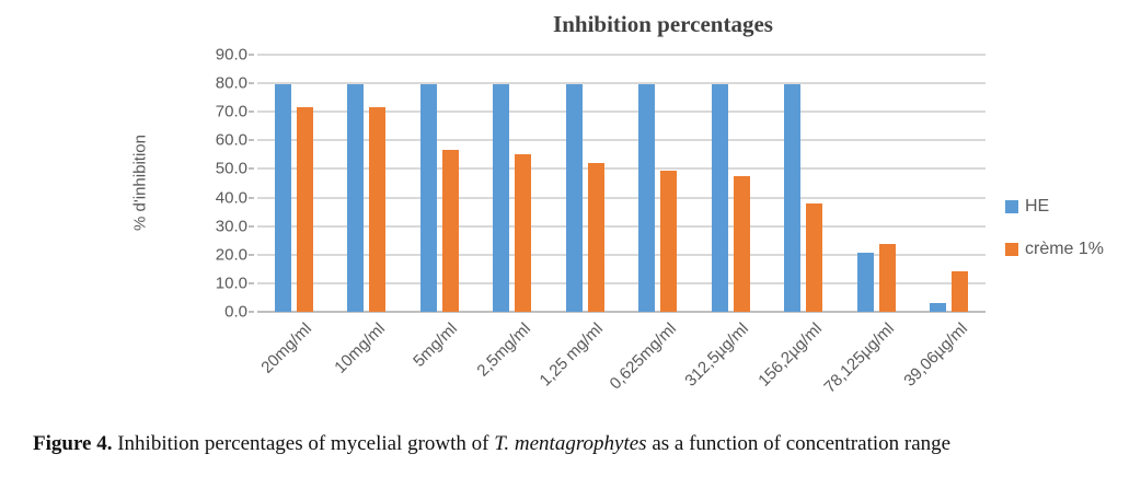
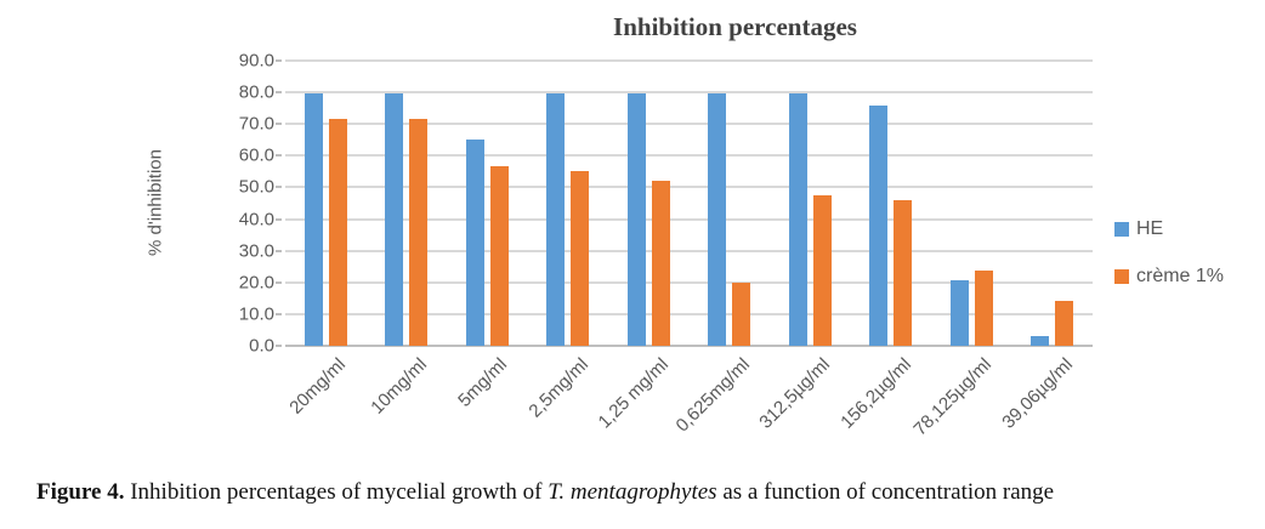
HE/5mg/ml: 80 -> 65
crème 1%/0,625mg/ml: 49 -> 20
HE/156,2µg/ml: 80 -> 76
crème 1%/156,2µg/ml: 38 -> 46
